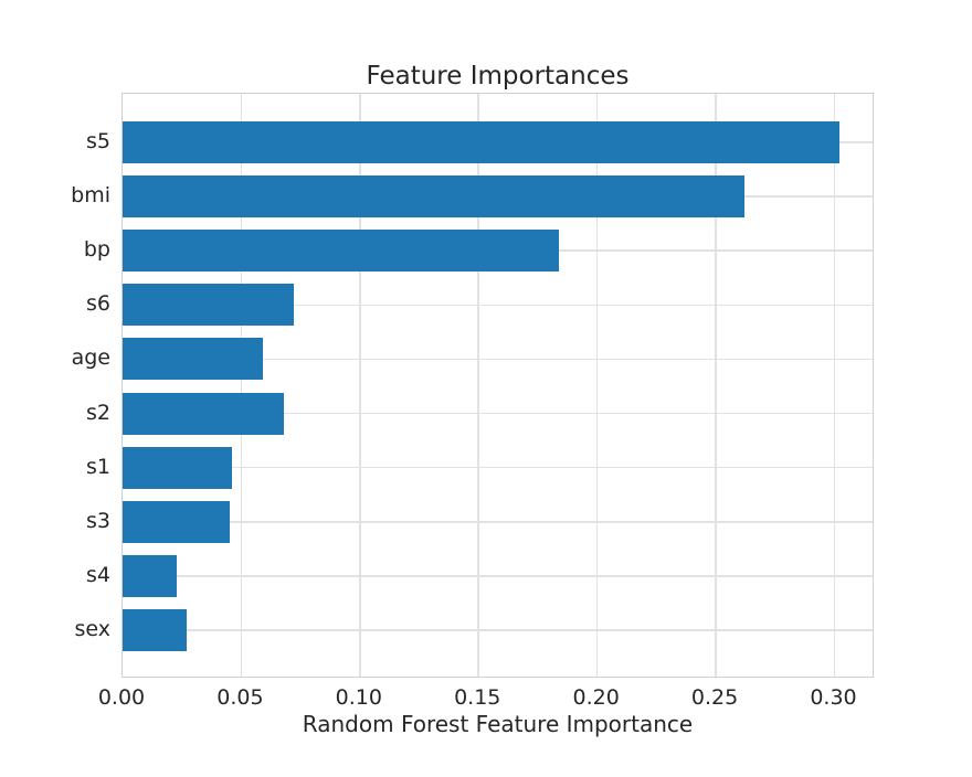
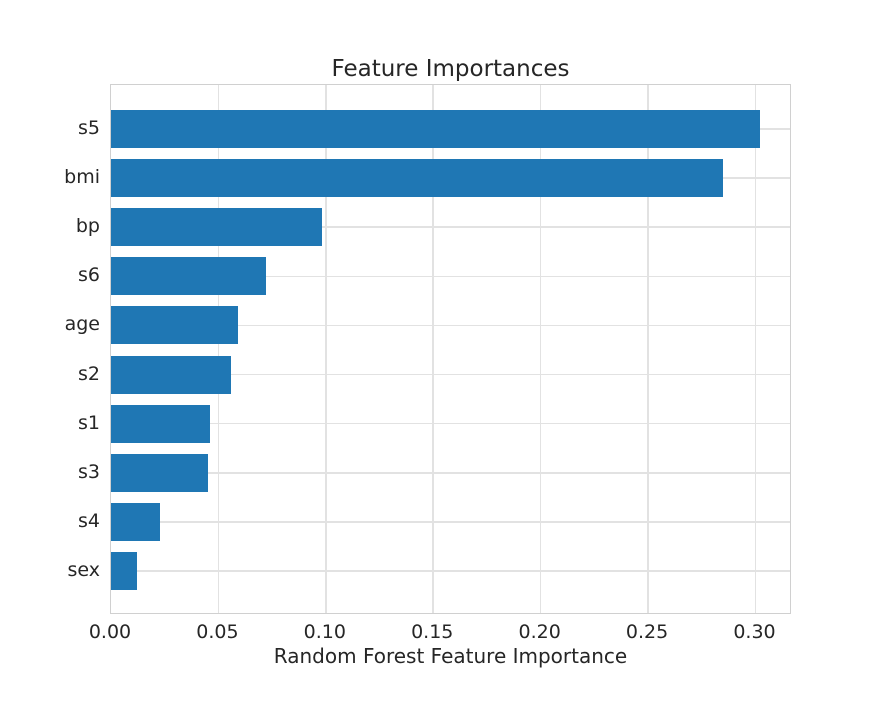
bmi: 0.262 -> 0.285
bp: 0.184 -> 0.098
s2: 0.068 -> 0.056
sex: 0.027 -> 0.012
